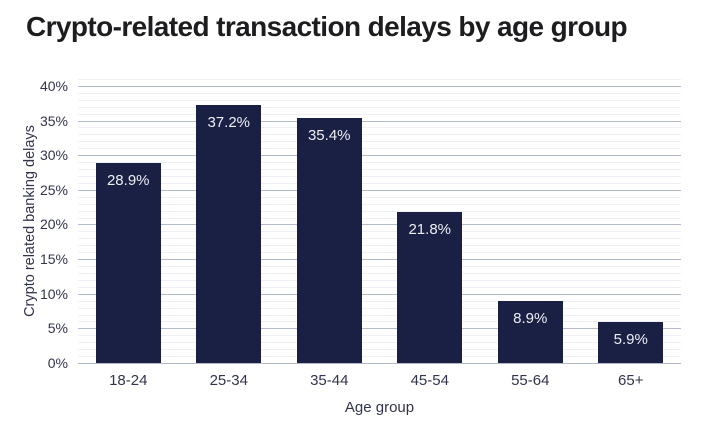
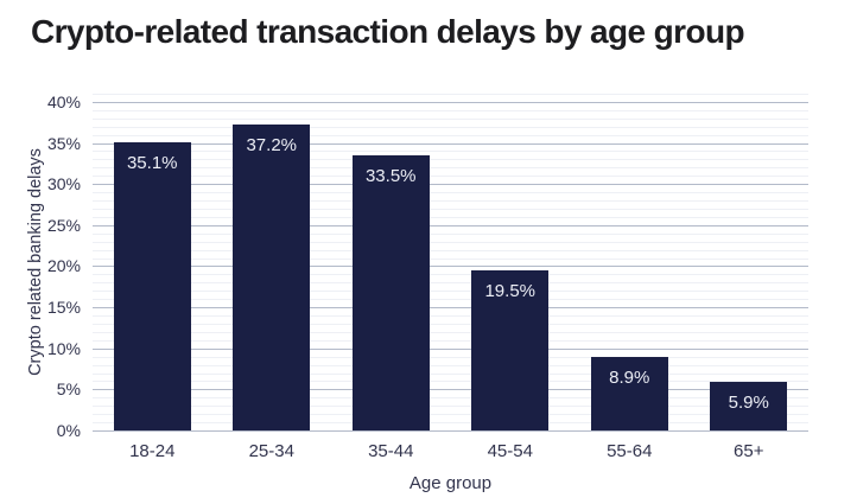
18-24: 28.9% -> 35.1%
35-44: 35.4% -> 33.5%
45-54: 21.8% -> 19.5%
